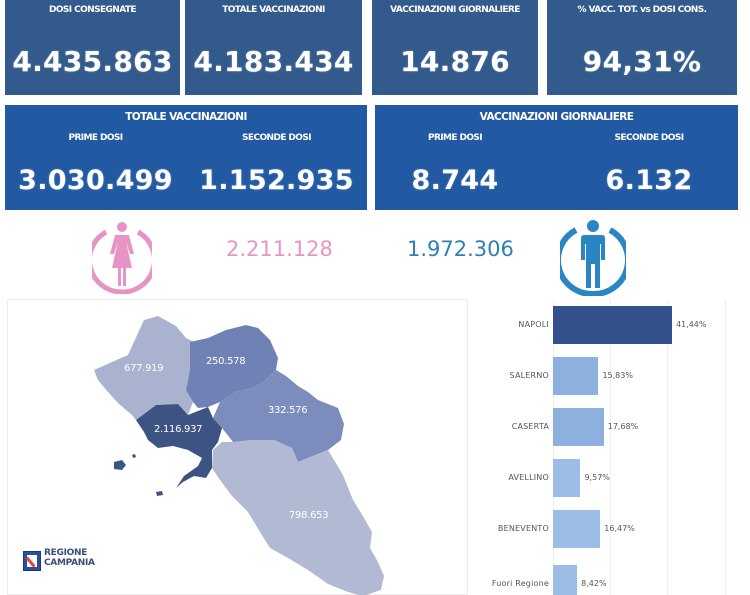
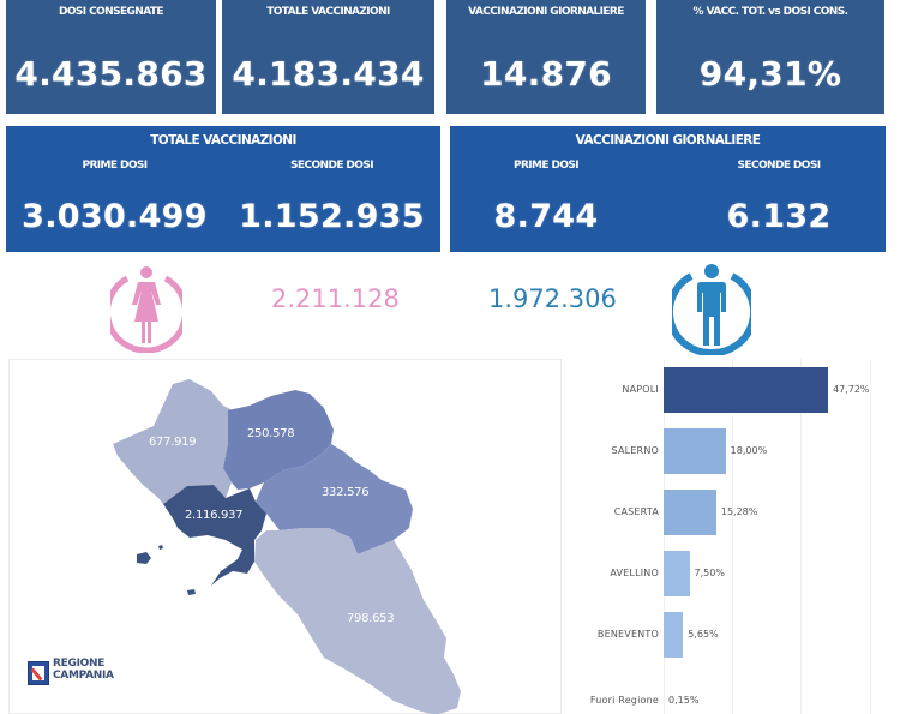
NAPOLI: 41,44% -> 47,72%
SALERNO: 15,83% -> 18,00%
CASERTA: 17,68% -> 15,28%
AVELLINO: 9,57% -> 7,50%
BENEVENTO: 16,47% -> 5,65%
Fuori Regione: 8,42% -> 0,15%
